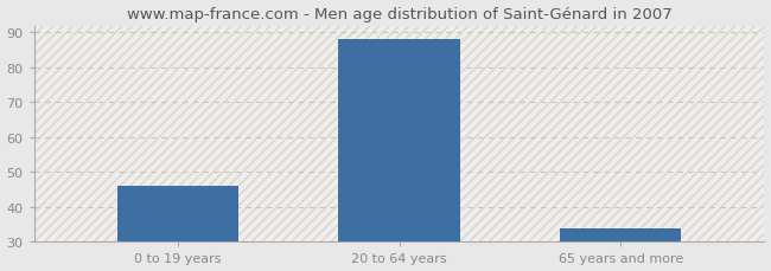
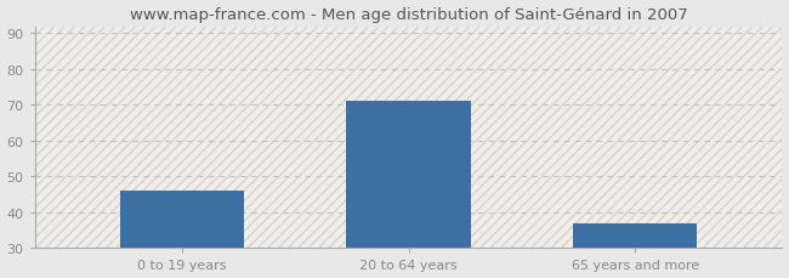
20 to 64 years: 88 -> 71
65 years and more: 34 -> 37
